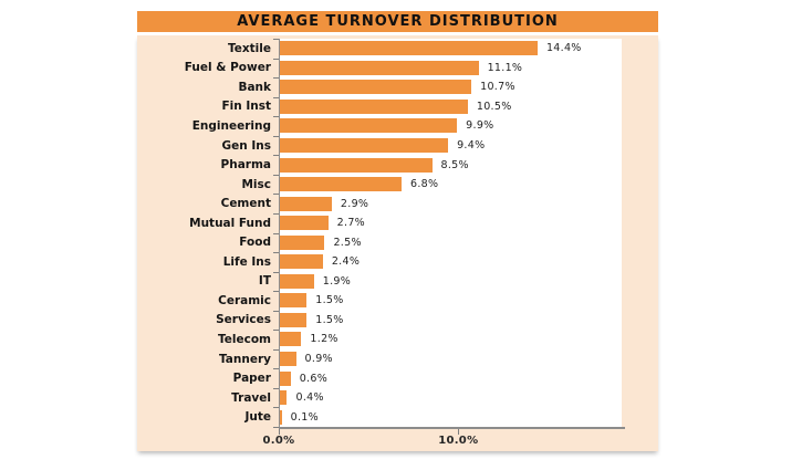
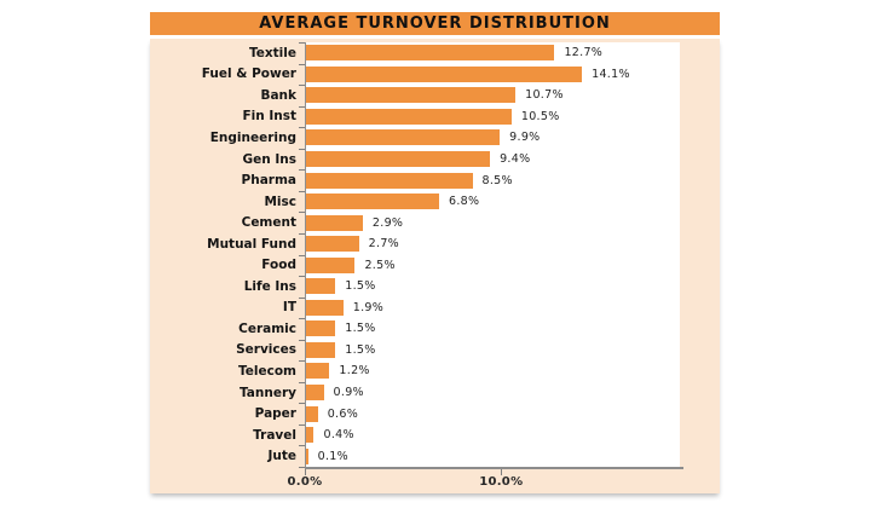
Textile: 14.4% -> 12.7%
Fuel & Power: 11.1% -> 14.1%
Life Ins: 2.4% -> 1.5%
